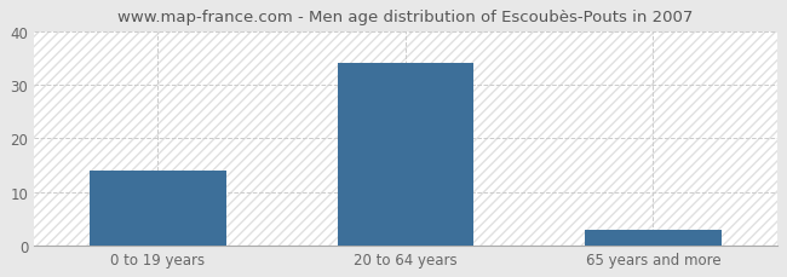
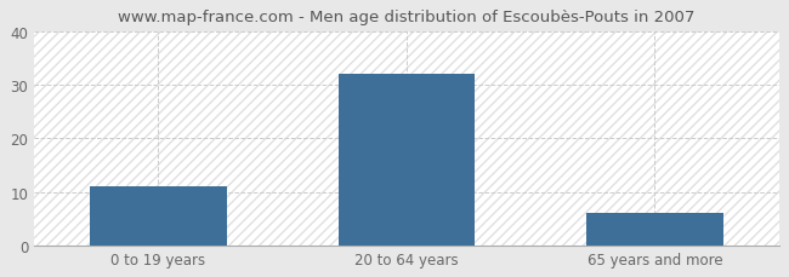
0 to 19 years: 14 -> 11
20 to 64 years: 34 -> 32
65 years and more: 3 -> 6
